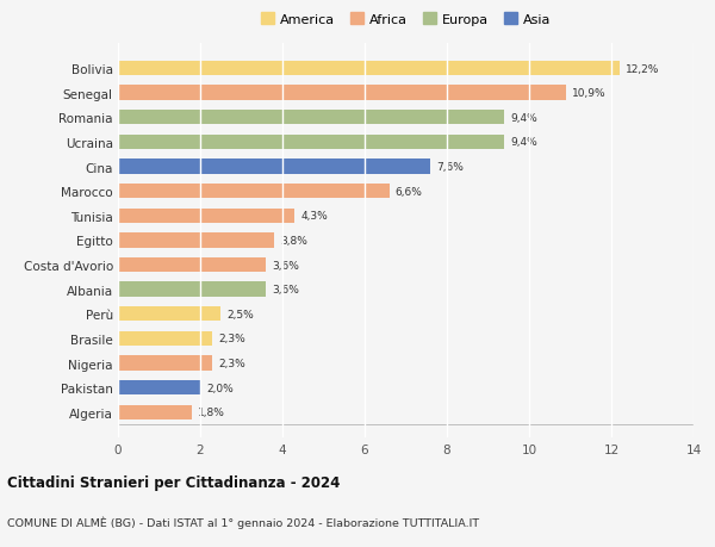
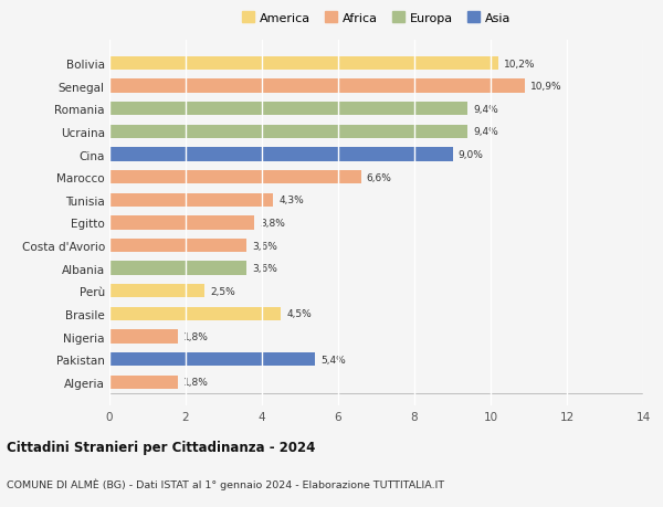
Bolivia: 12,2% -> 10,2%
Cina: 7,6% -> 9,0%
Brasile: 2,3% -> 4,5%
Nigeria: 2,3% -> 1,8%
Pakistan: 2,0% -> 5,4%
